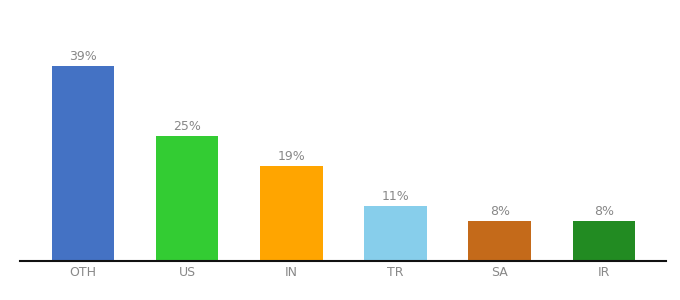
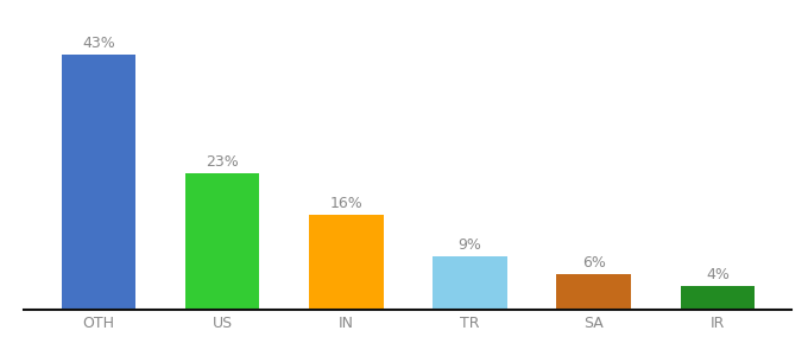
OTH: 39% -> 43%
US: 25% -> 23%
IN: 19% -> 16%
TR: 11% -> 9%
SA: 8% -> 6%
IR: 8% -> 4%
